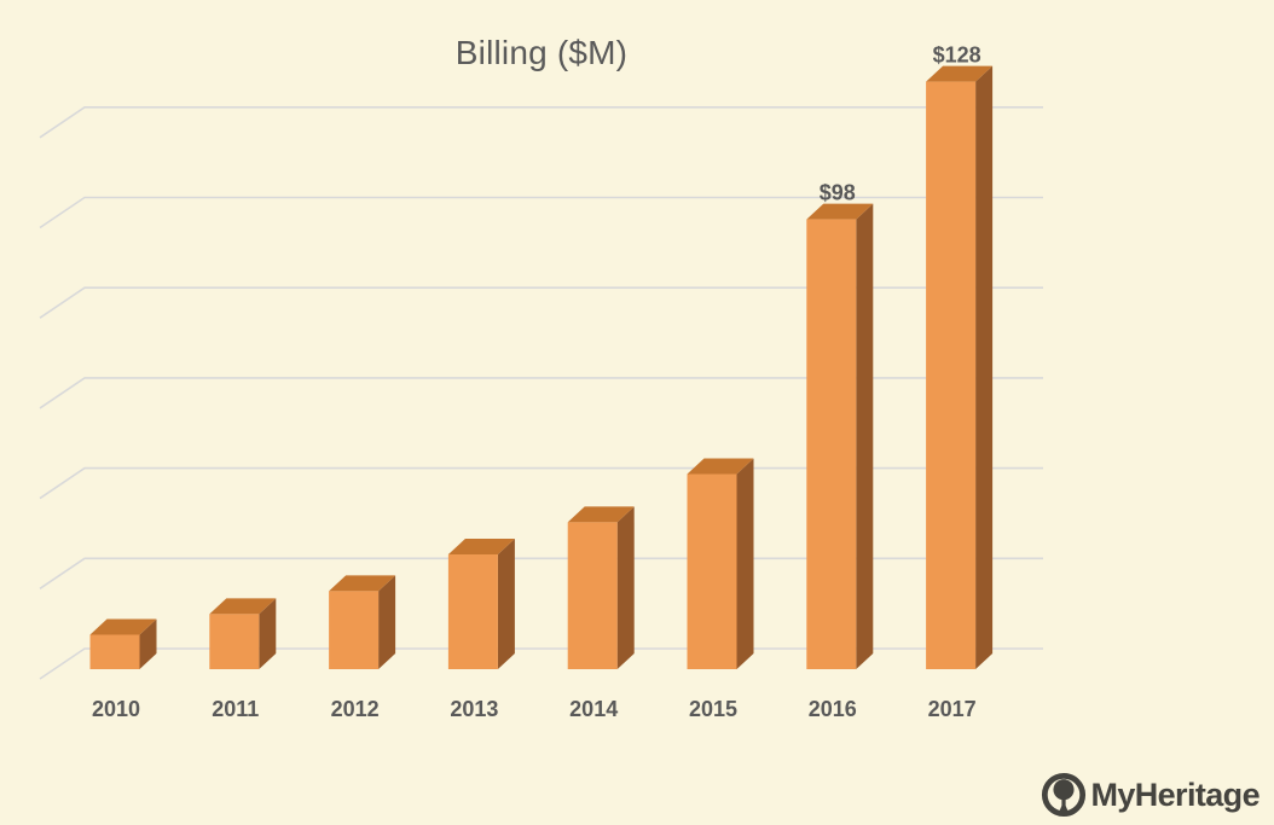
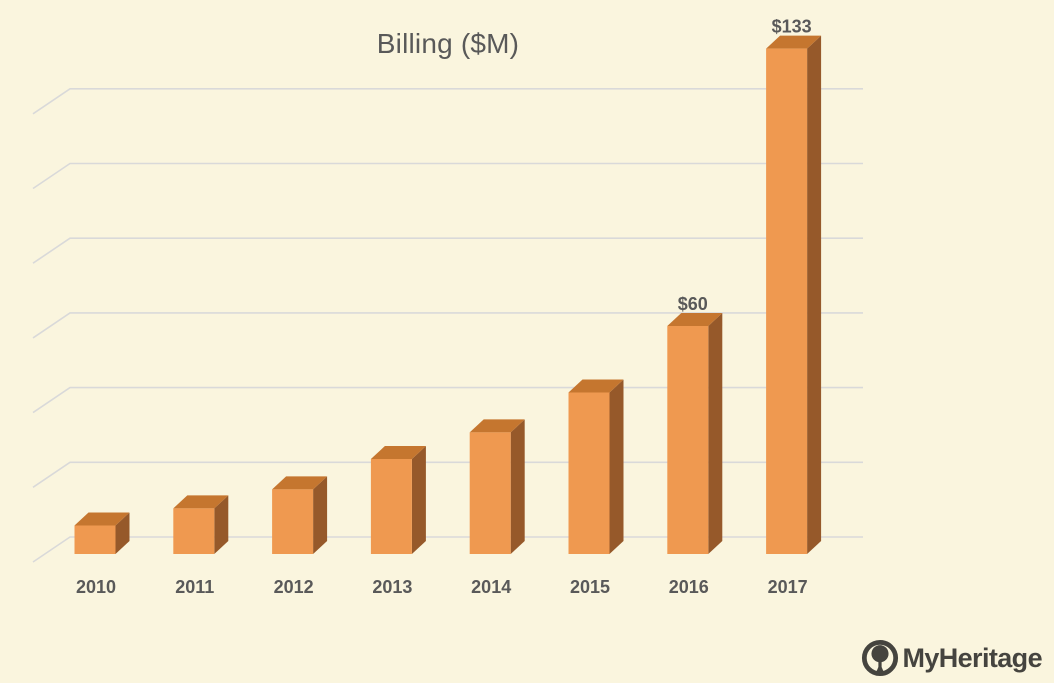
2016: $98 -> $60
2017: $128 -> $133
